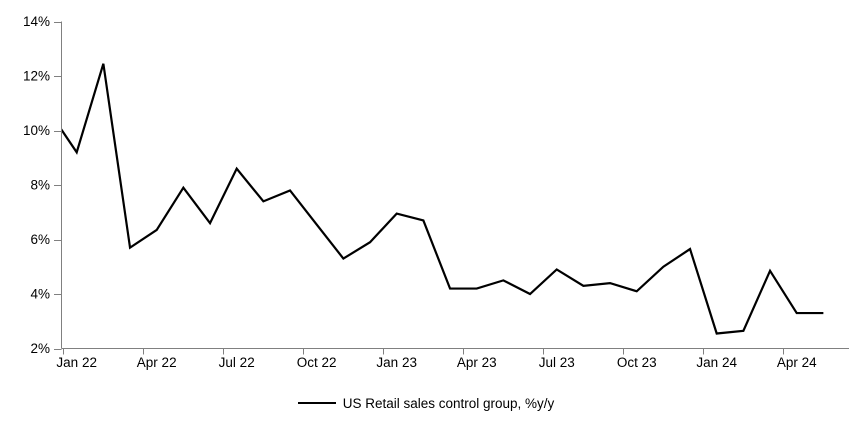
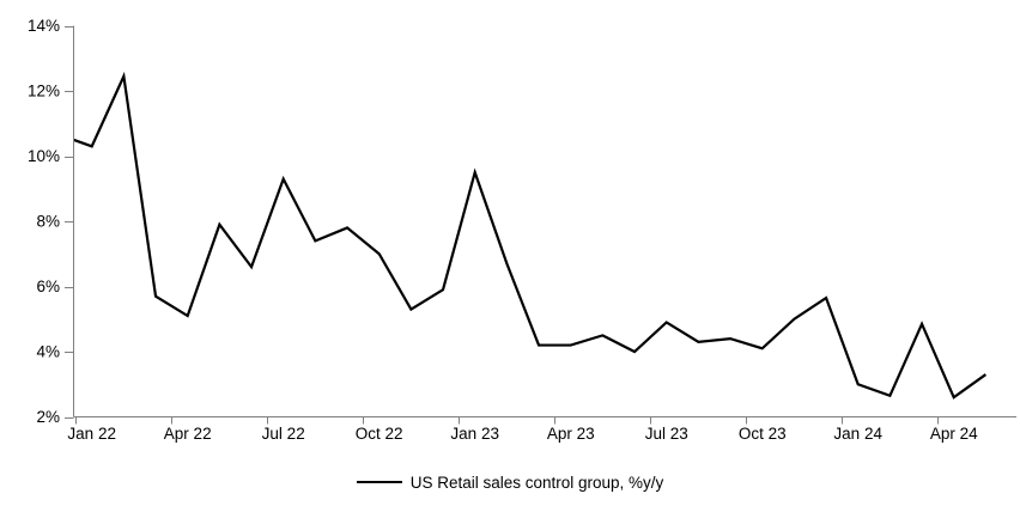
Jan 22: 9.2% -> 10.3%
Apr 22: 6.3% -> 5.1%
Jul 22: 8.6% -> 9.3%
Oct 22: 6.5% -> 7.0%
Jan 23: 7.0% -> 9.5%
Jan 24: 2.5% -> 3.0%
Apr 24: 3.3% -> 2.6%
